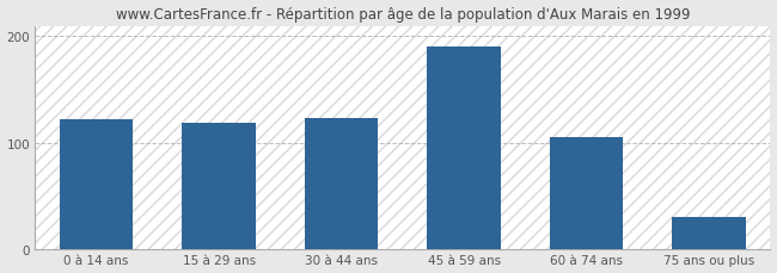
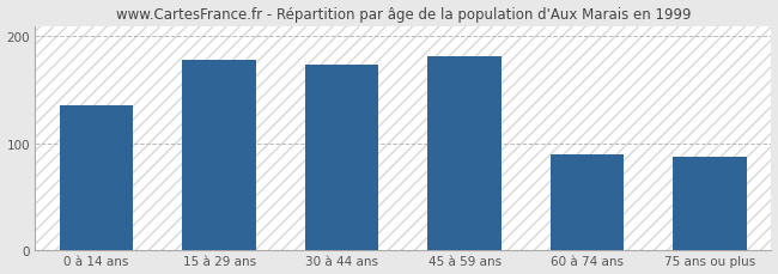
0 à 14 ans: 122 -> 136
15 à 29 ans: 119 -> 178
30 à 44 ans: 123 -> 174
45 à 59 ans: 190 -> 182
60 à 74 ans: 105 -> 90
75 ans ou plus: 30 -> 88
